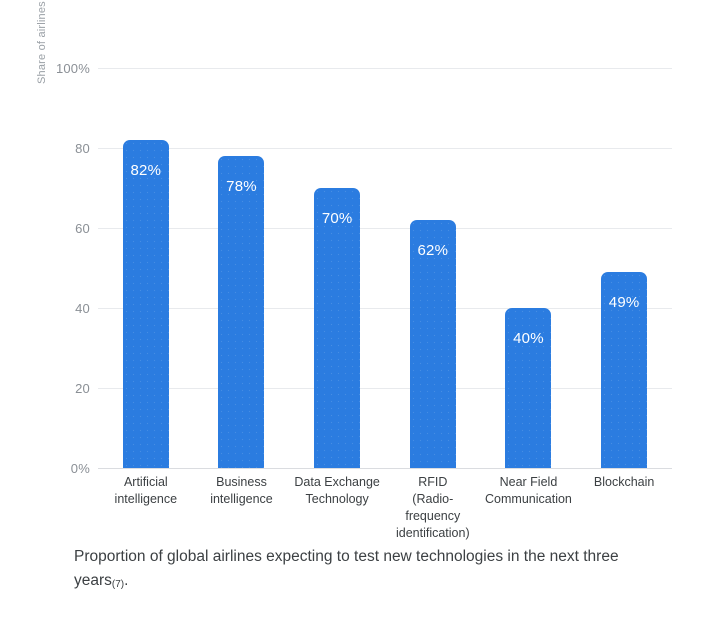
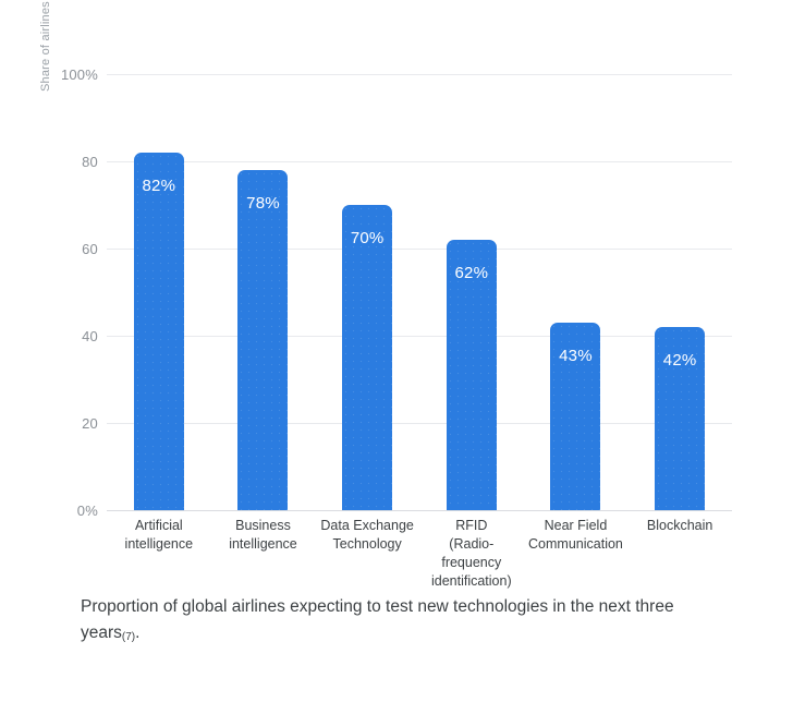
Near Field Communication: 40% -> 43%
Blockchain: 49% -> 42%
